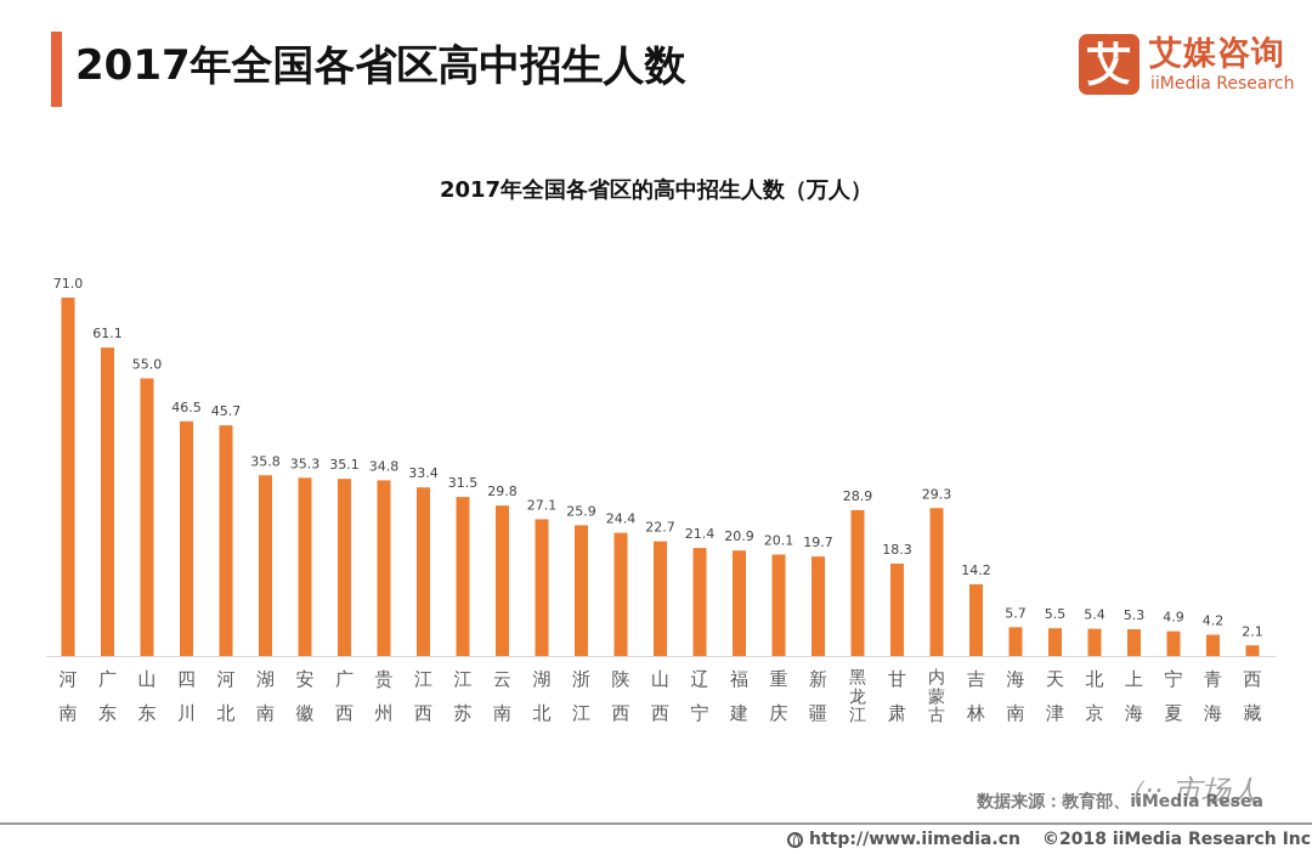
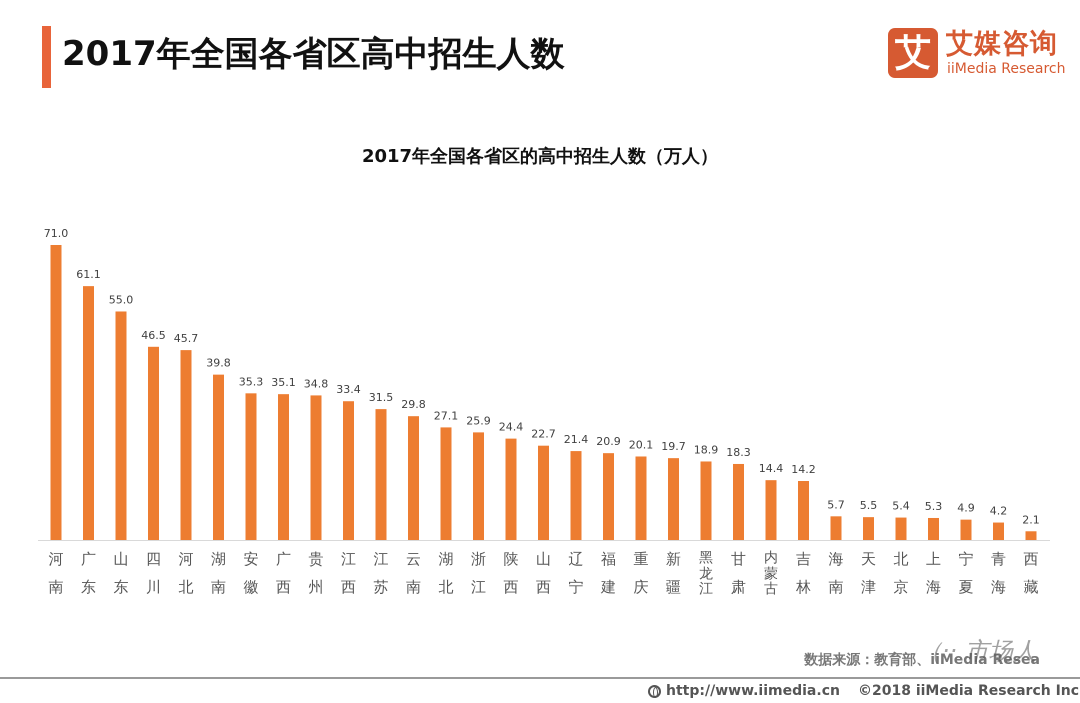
湖南: 35.8 -> 39.8
黑龙江: 28.9 -> 18.9
内蒙古: 29.3 -> 14.4
